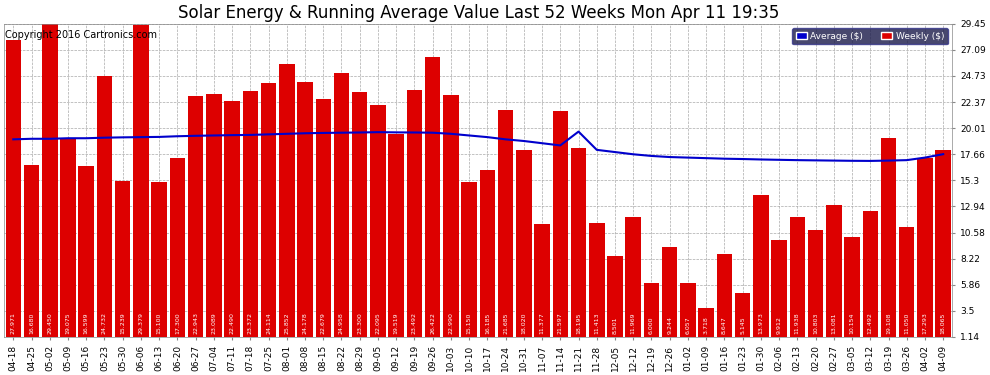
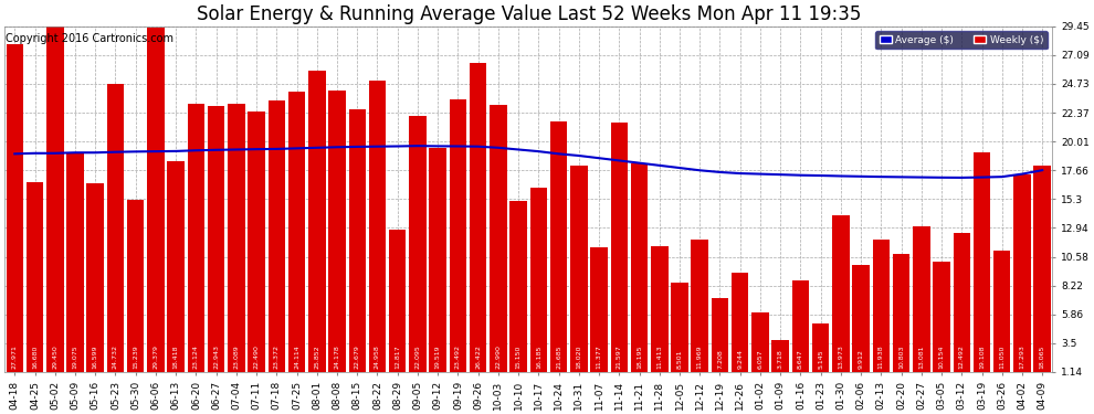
Weekly ($)/06-13: 15.1 -> 18.4
Weekly ($)/06-20: 17.3 -> 23.1
Weekly ($)/08-29: 23.3 -> 12.8
Average ($)/11-21: 19.7 -> 18.2
Weekly ($)/12-19: 6.0 -> 7.2
